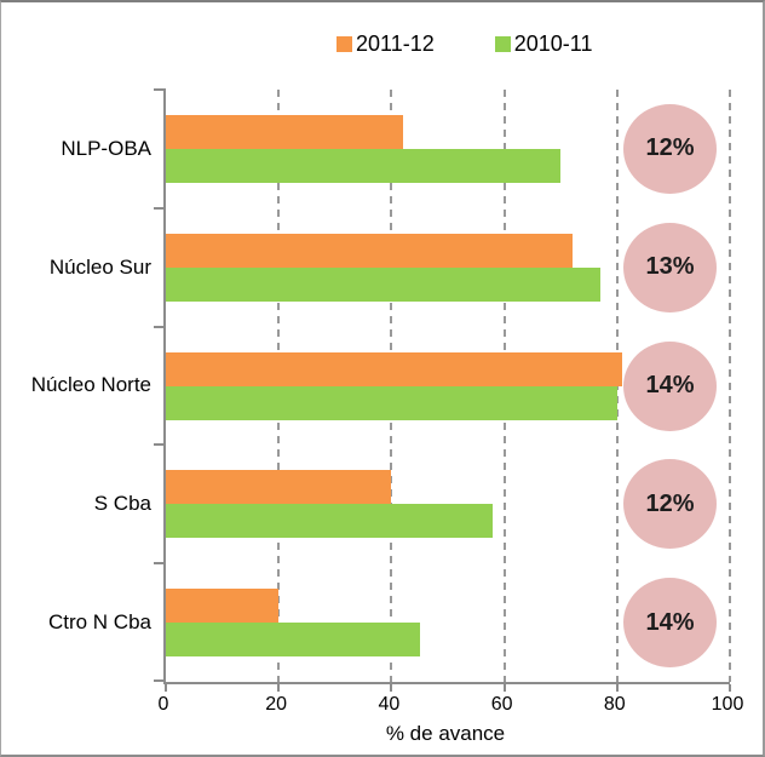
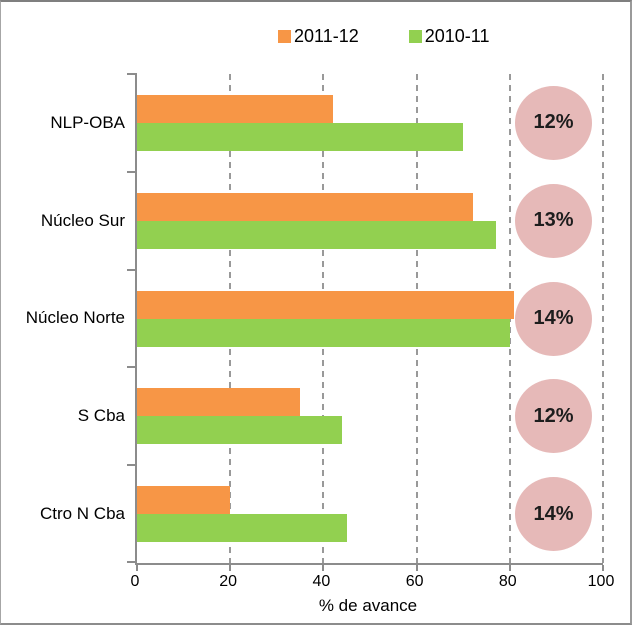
2011-12/S Cba: 40 -> 35
2010-11/S Cba: 58 -> 44
